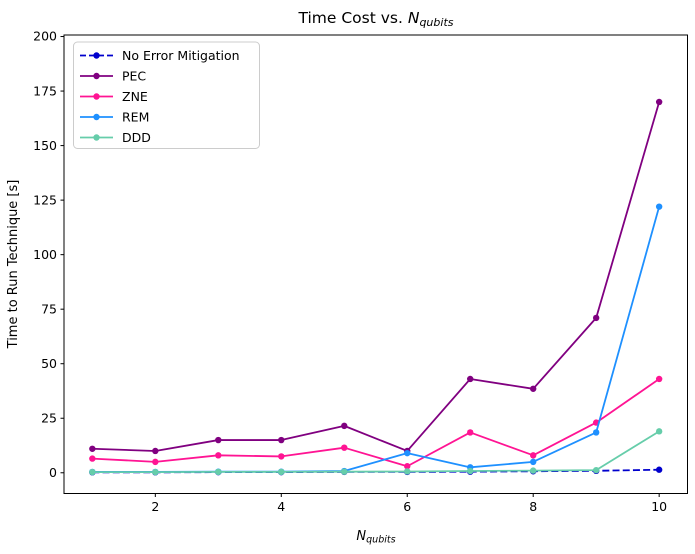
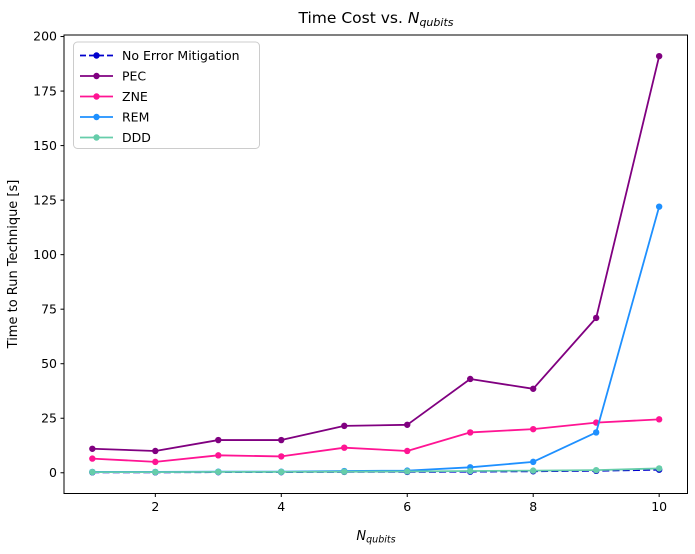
PEC/6: 10 -> 22
ZNE/6: 3 -> 10
REM/6: 9 -> 1
ZNE/8: 8 -> 20
PEC/10: 170 -> 191
ZNE/10: 43 -> 24
DDD/10: 19 -> 2
